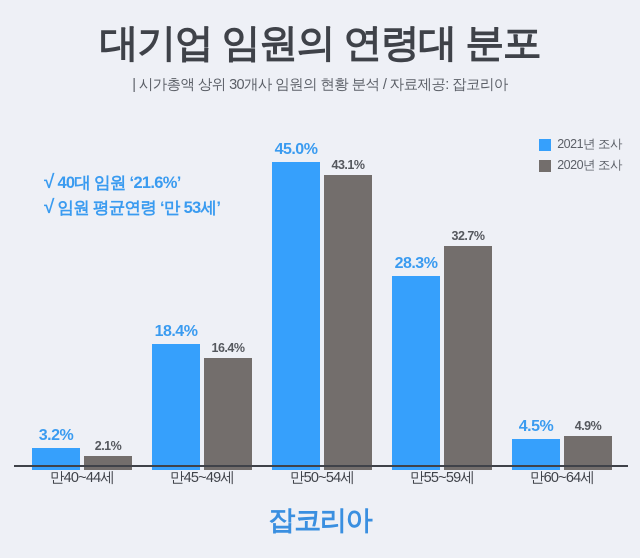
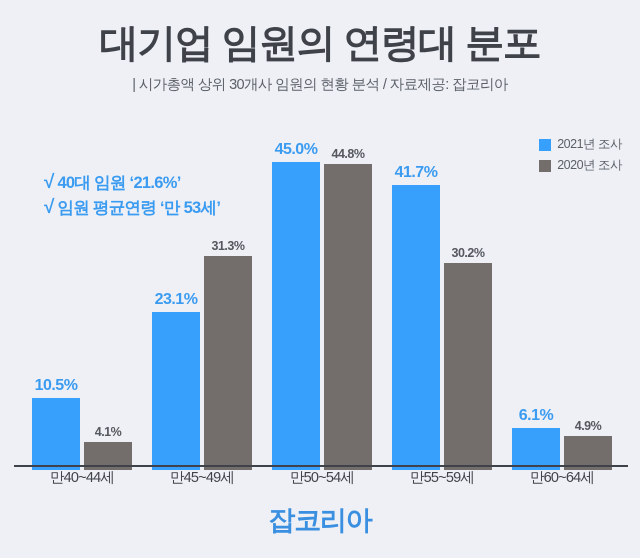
2020년 조사/만40~44세: 2.1% -> 4.1%
2021년 조사/만40~44세: 3.2% -> 10.5%
2020년 조사/만45~49세: 16.4% -> 31.3%
2021년 조사/만45~49세: 18.4% -> 23.1%
2020년 조사/만50~54세: 43.1% -> 44.8%
2020년 조사/만55~59세: 32.7% -> 30.2%
2021년 조사/만55~59세: 28.3% -> 41.7%
2021년 조사/만60~64세: 4.5% -> 6.1%
